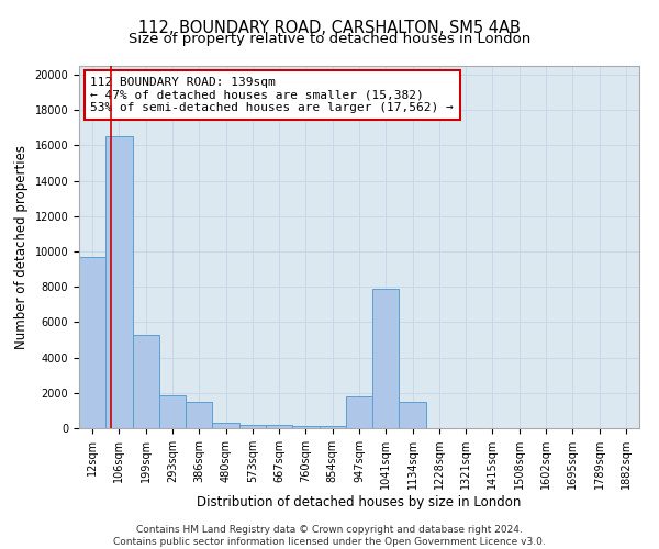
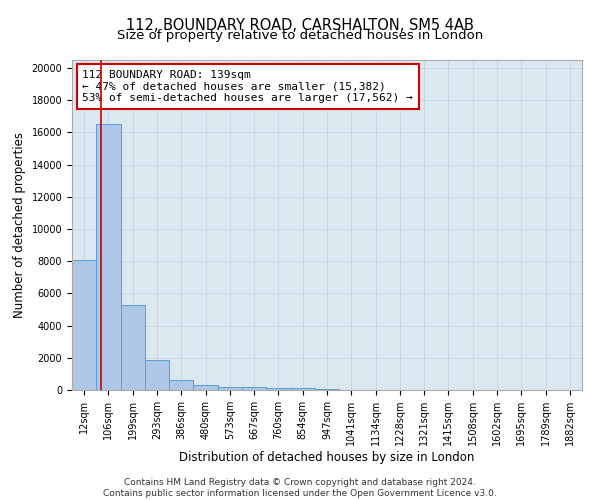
12sqm: 9700 -> 8000
386sqm: 1500 -> 600
947sqm: 1800 -> 0
1041sqm: 7900 -> 0
1134sqm: 1500 -> 0
